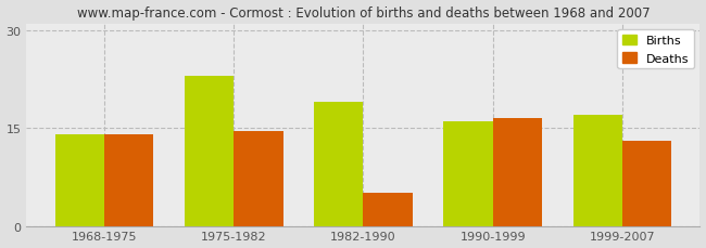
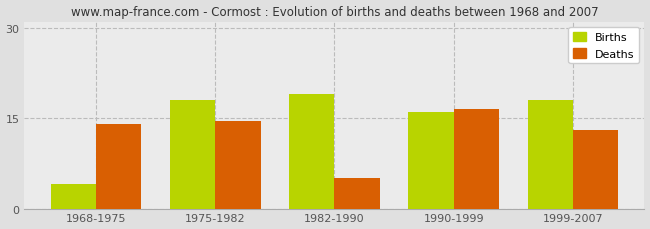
Births/1968-1975: 14 -> 4
Births/1975-1982: 23 -> 18
Births/1999-2007: 17 -> 18
